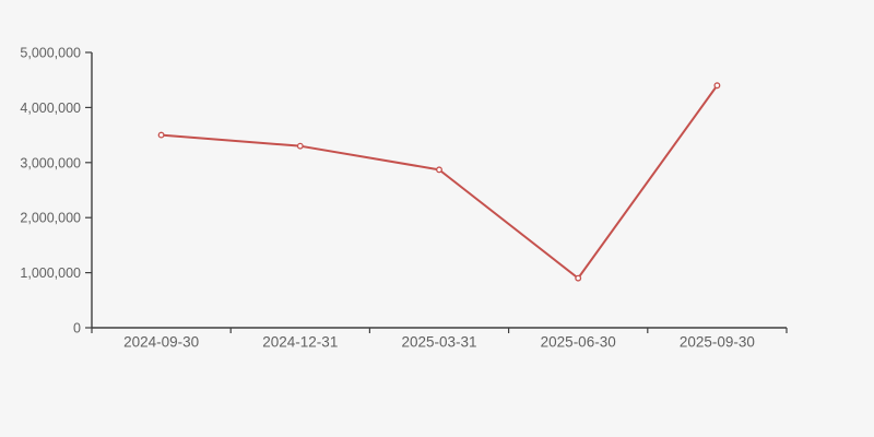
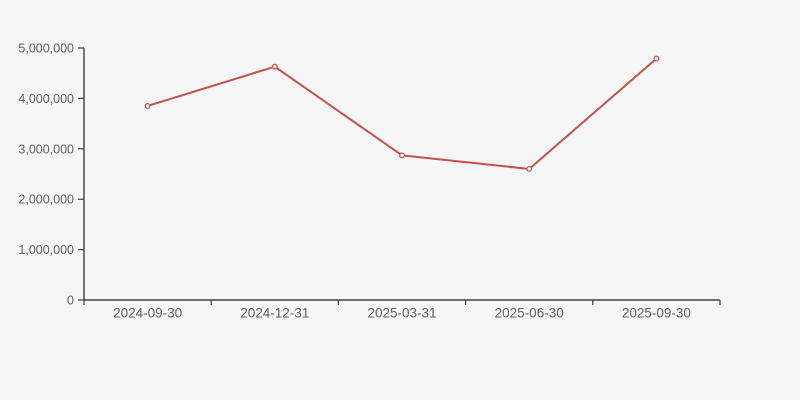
2024-09-30: 3500000 -> 3800000
2024-12-31: 3300000 -> 4600000
2025-06-30: 900000 -> 2600000
2025-09-30: 4400000 -> 4800000
